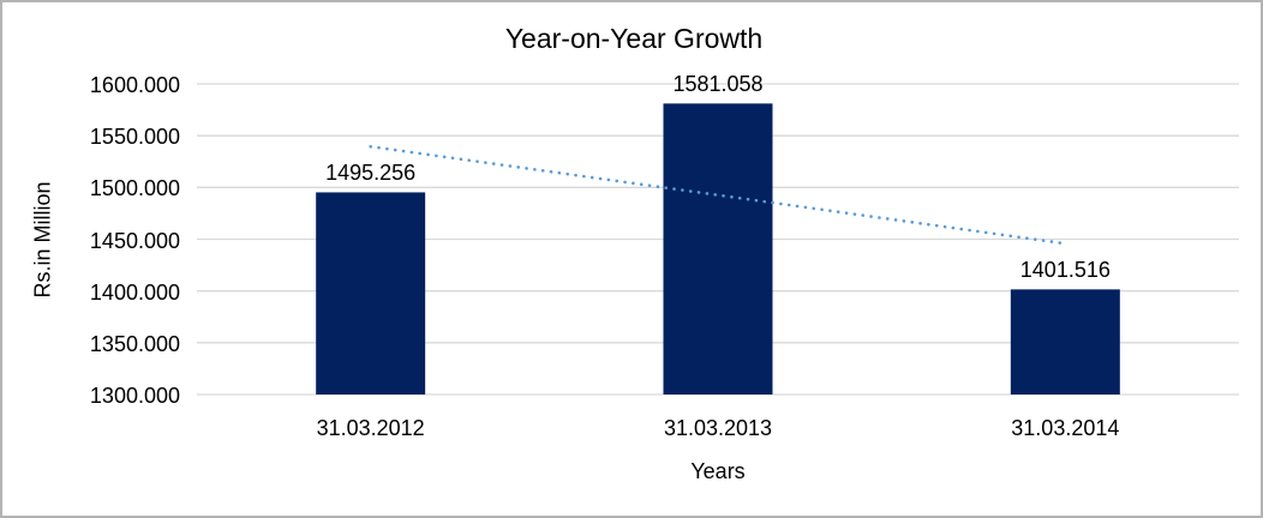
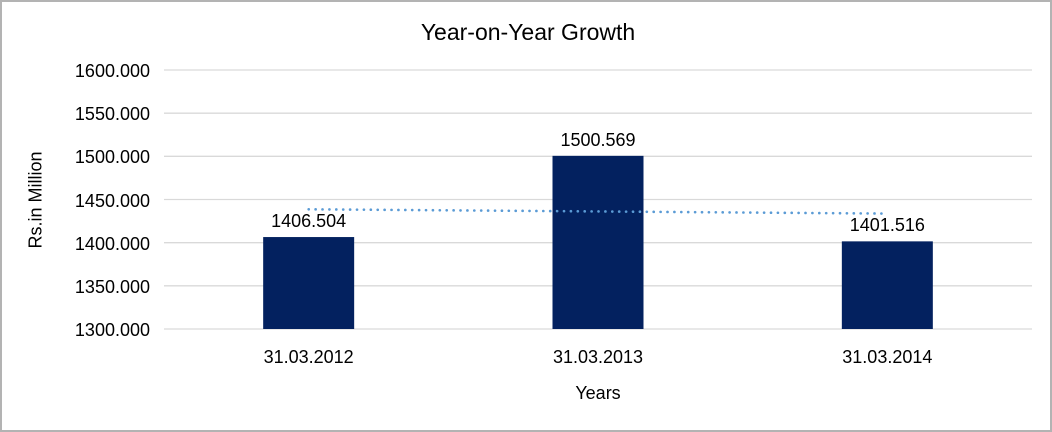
31.03.2012: 1495.256 -> 1406.504
31.03.2013: 1581.058 -> 1500.569
